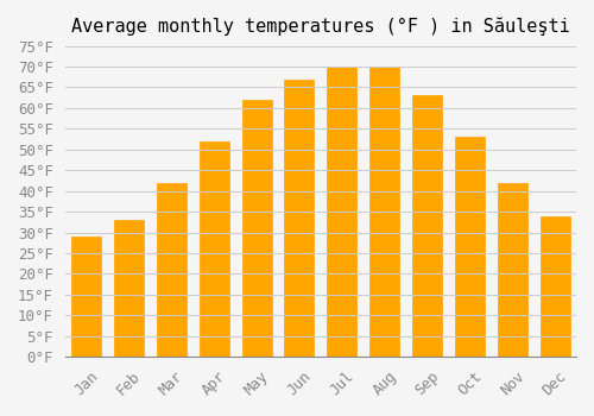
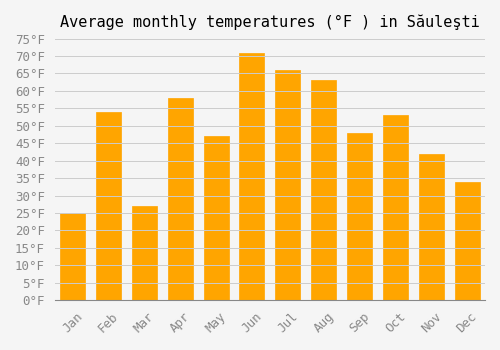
Jan: 29°F -> 25°F
Feb: 33°F -> 54°F
Mar: 42°F -> 27°F
Apr: 52°F -> 58°F
May: 62°F -> 47°F
Jun: 67°F -> 71°F
Jul: 70°F -> 66°F
Aug: 70°F -> 63°F
Sep: 63°F -> 48°F
